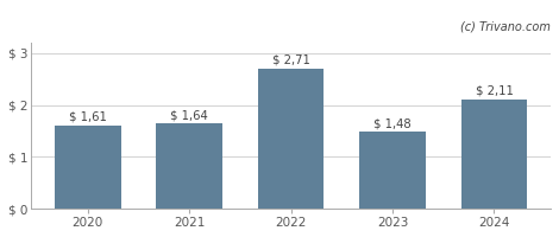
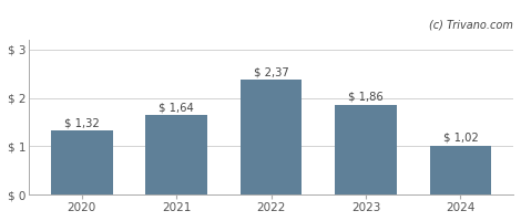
2020: 1,61 -> 1,32
2022: 2,71 -> 2,37
2023: 1,48 -> 1,86
2024: 2,11 -> 1,02
